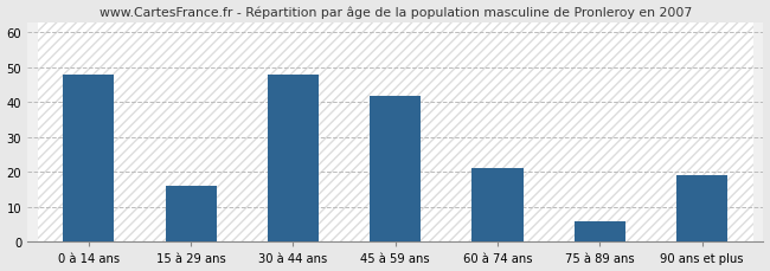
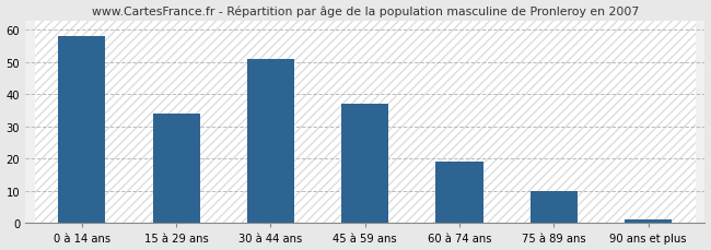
0 à 14 ans: 48 -> 58
15 à 29 ans: 16 -> 34
30 à 44 ans: 48 -> 51
45 à 59 ans: 42 -> 37
60 à 74 ans: 21 -> 19
75 à 89 ans: 6 -> 10
90 ans et plus: 19 -> 1
